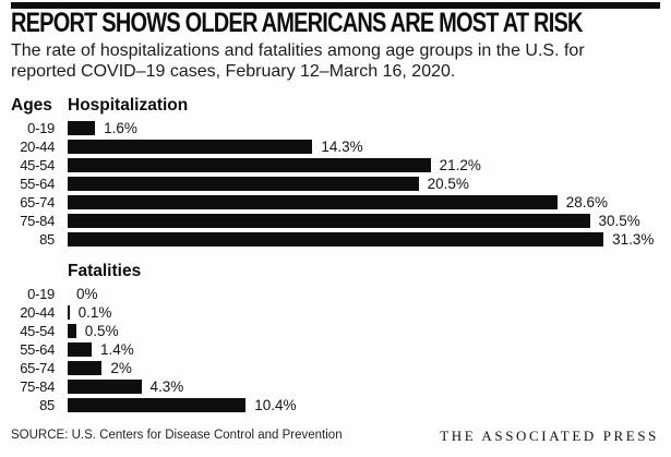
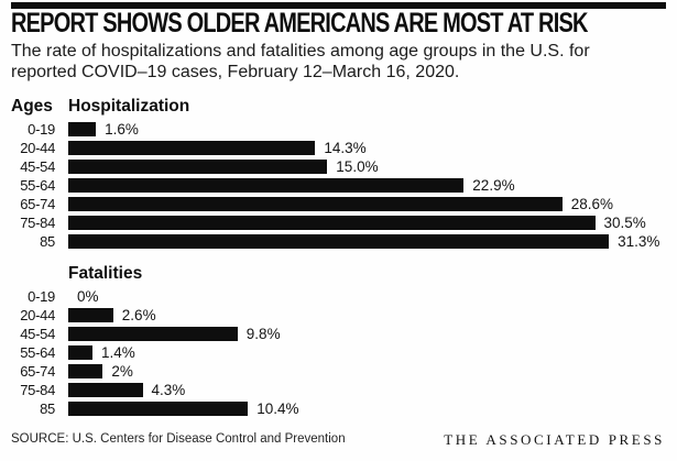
Hospitalization/45-54: 21.2% -> 15.0%
Hospitalization/55-64: 20.5% -> 22.9%
Fatalities/20-44: 0.1% -> 2.6%
Fatalities/45-54: 0.5% -> 9.8%
